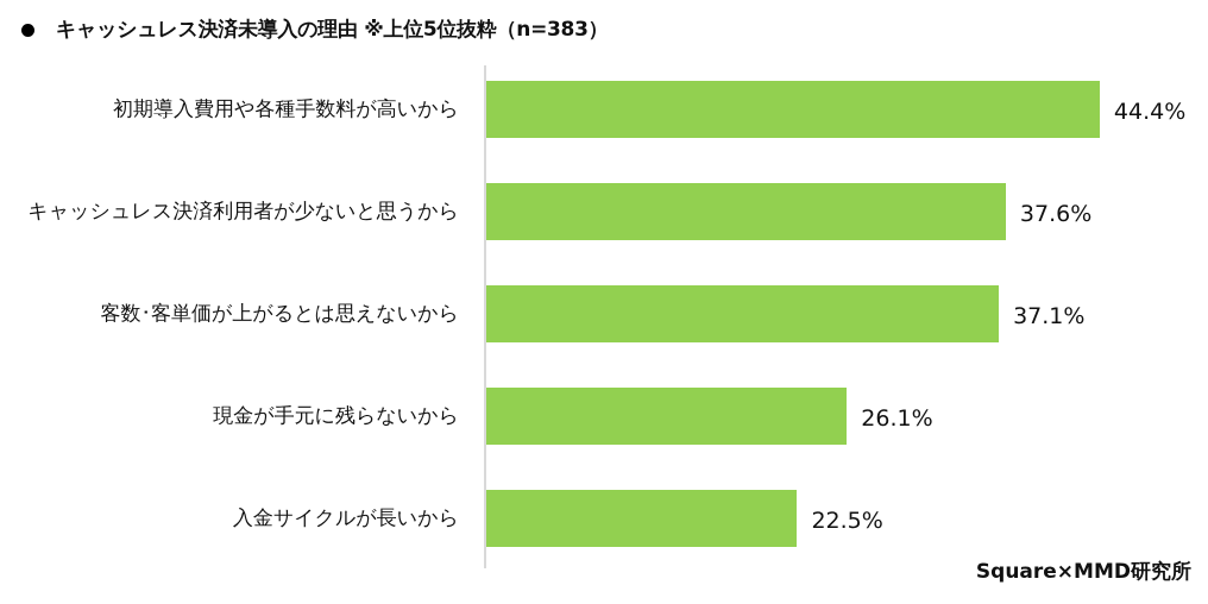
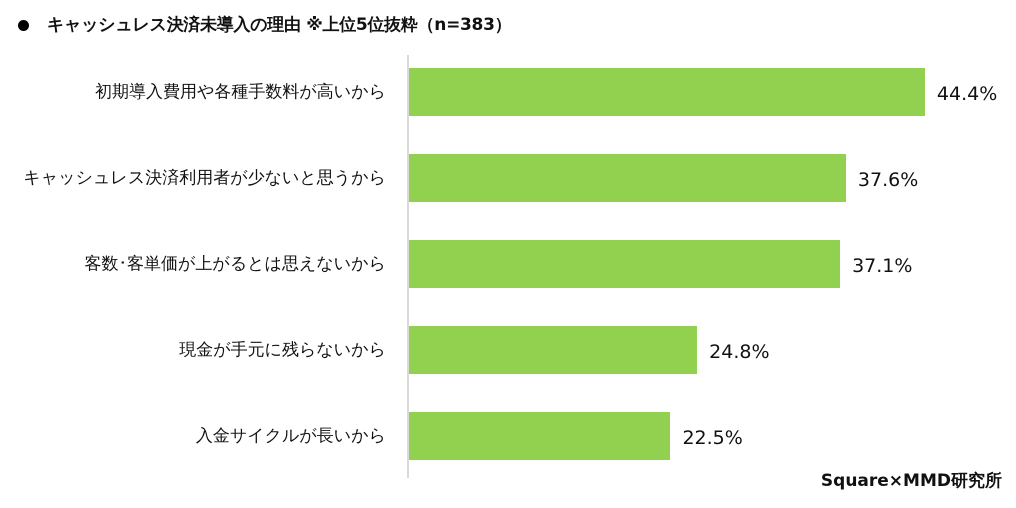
現金が手元に残らないから: 26.1% -> 24.8%
